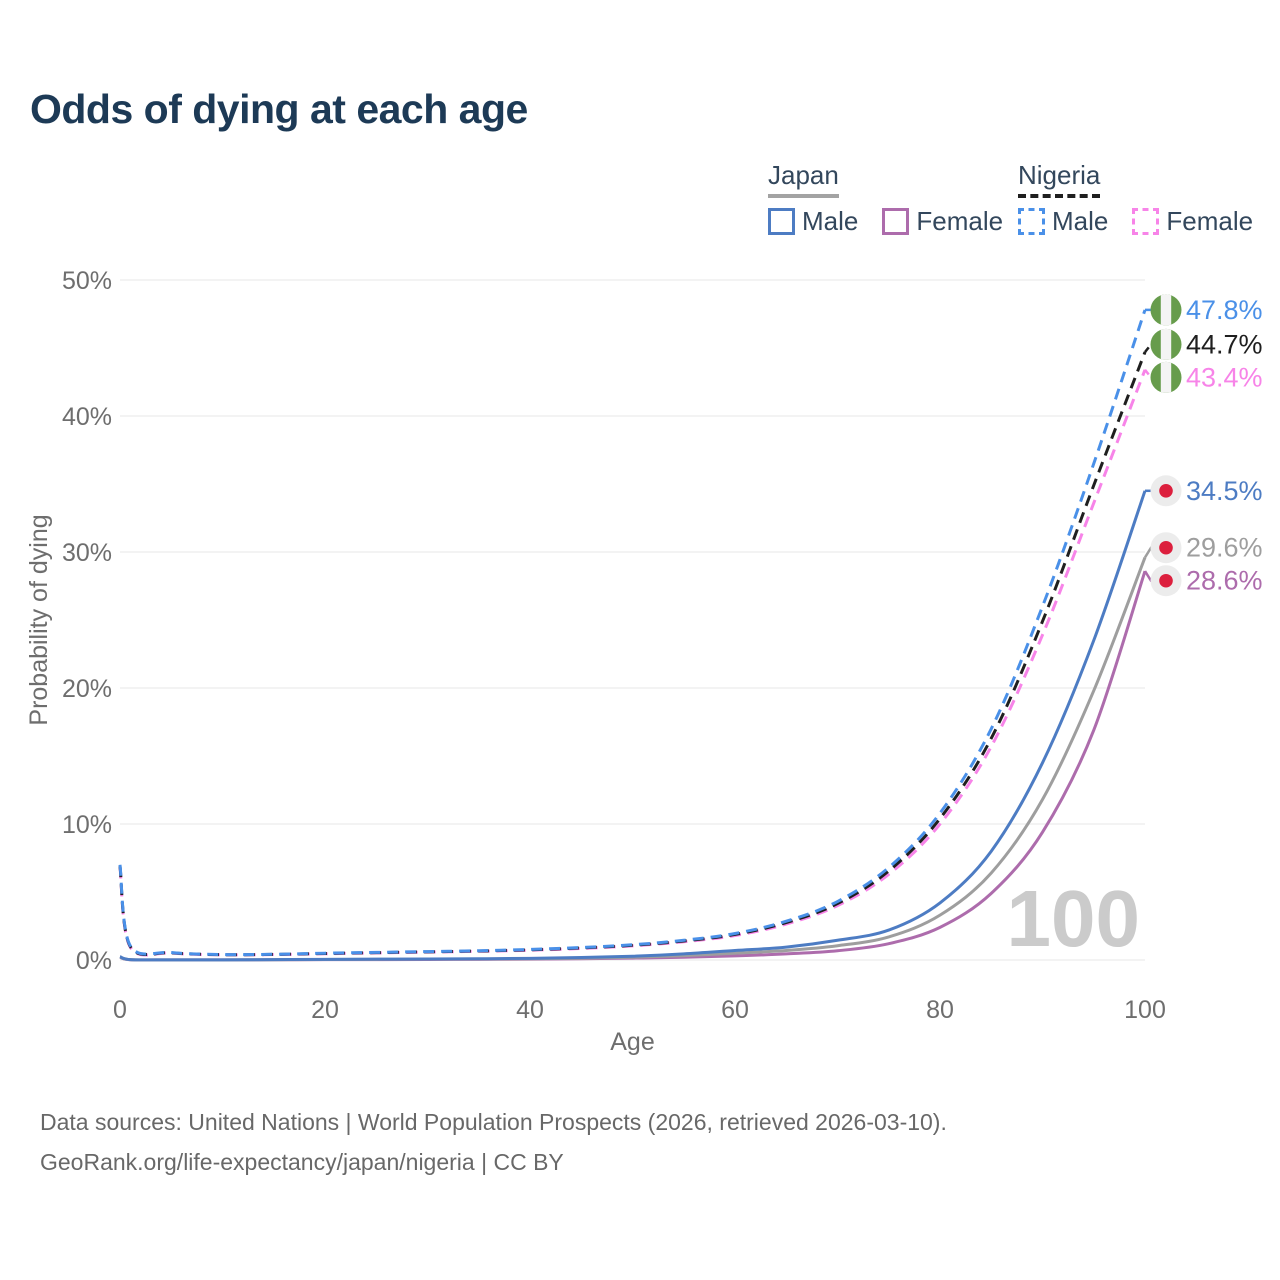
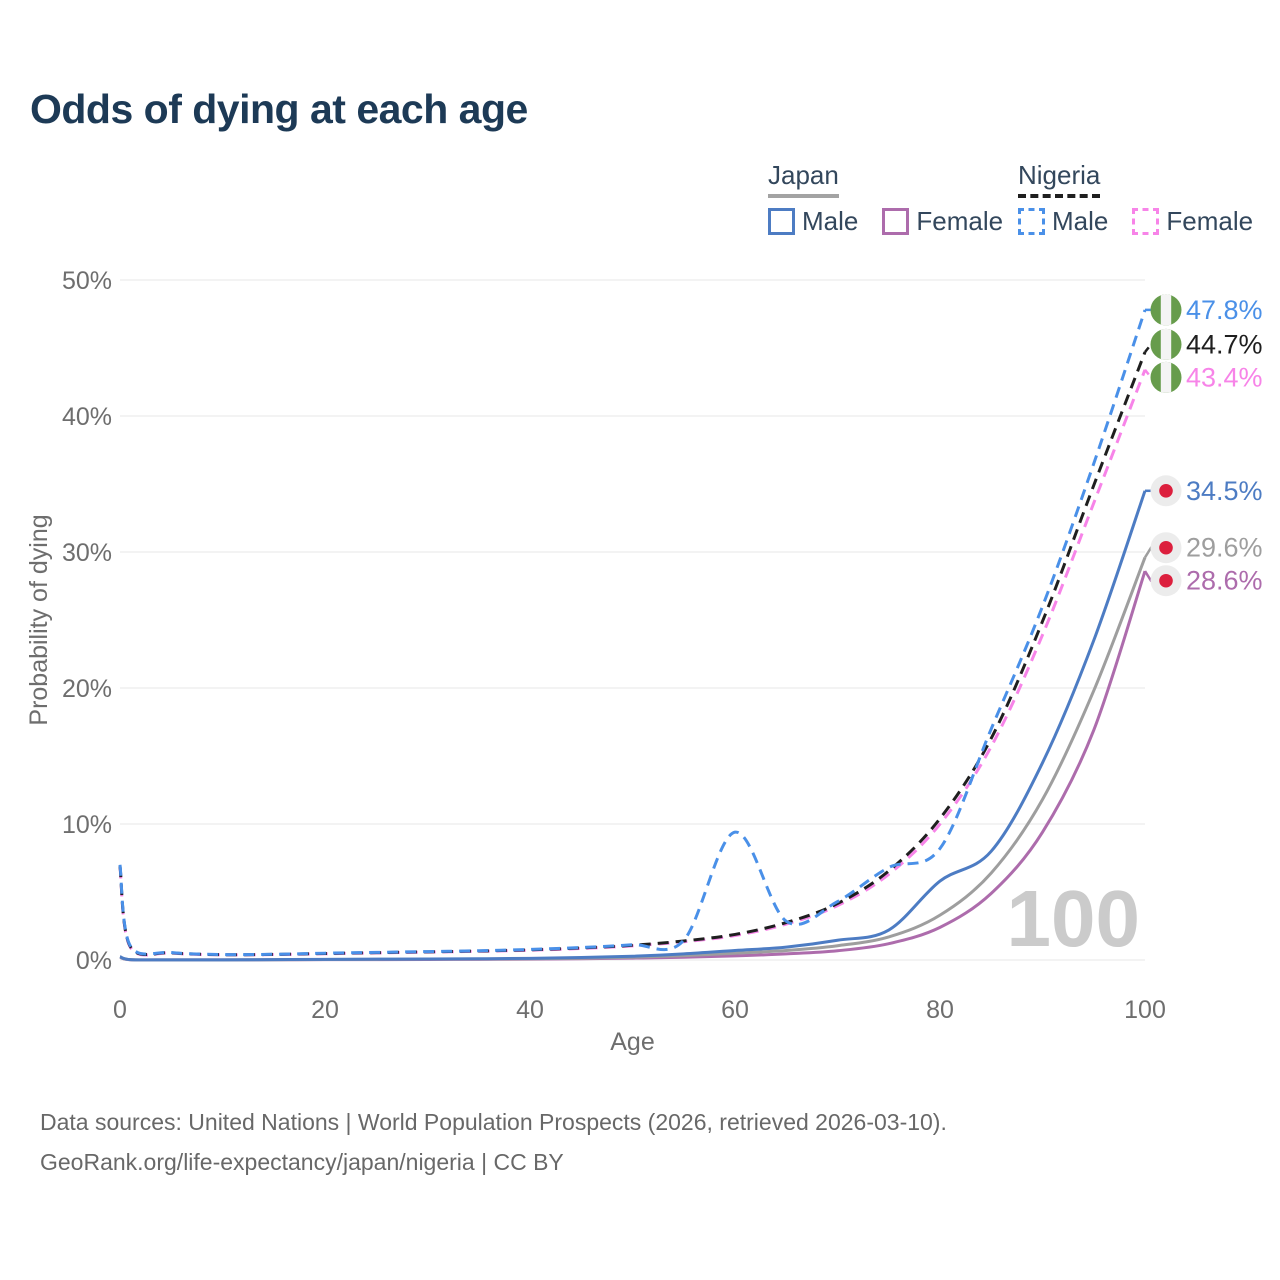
Nigeria Male/60: 1.9% -> 9.4%
Nigeria Male/80: 10.8% -> 8.2%
Japan Male/80: 4.2% -> 5.8%
